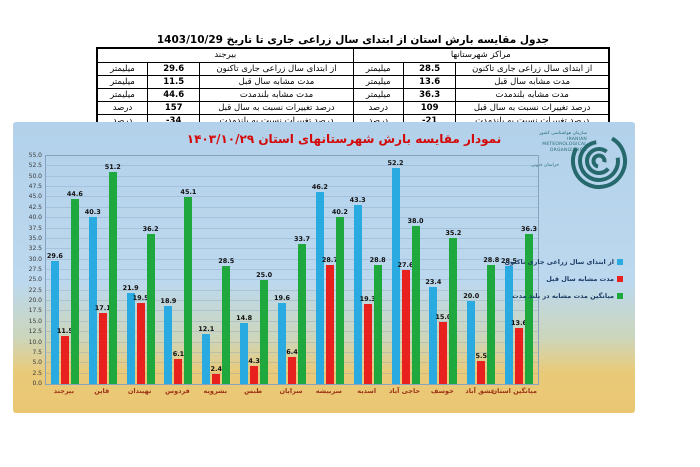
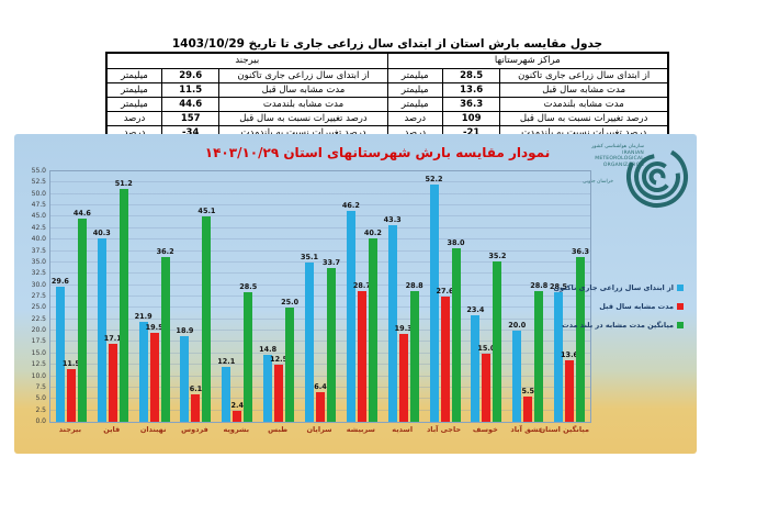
مدت مشابه سال قبل/طبس: 4.3 -> 12.5
از ابتدای سال زراعی جاری تاکنون/سرایان: 19.6 -> 35.1
